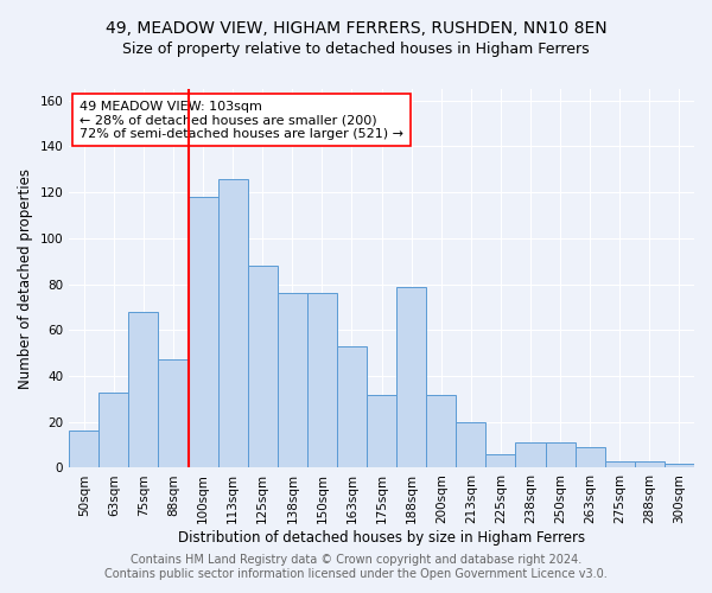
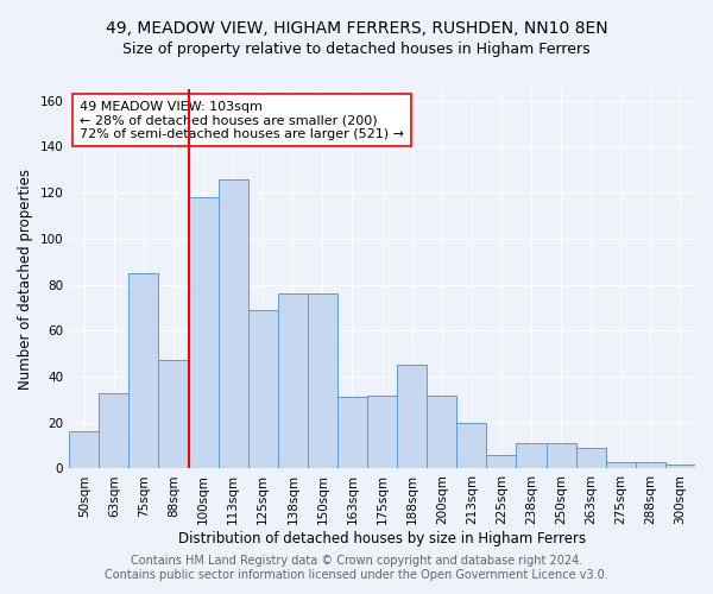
75sqm: 68 -> 85
125sqm: 88 -> 69
163sqm: 53 -> 31
188sqm: 79 -> 45
